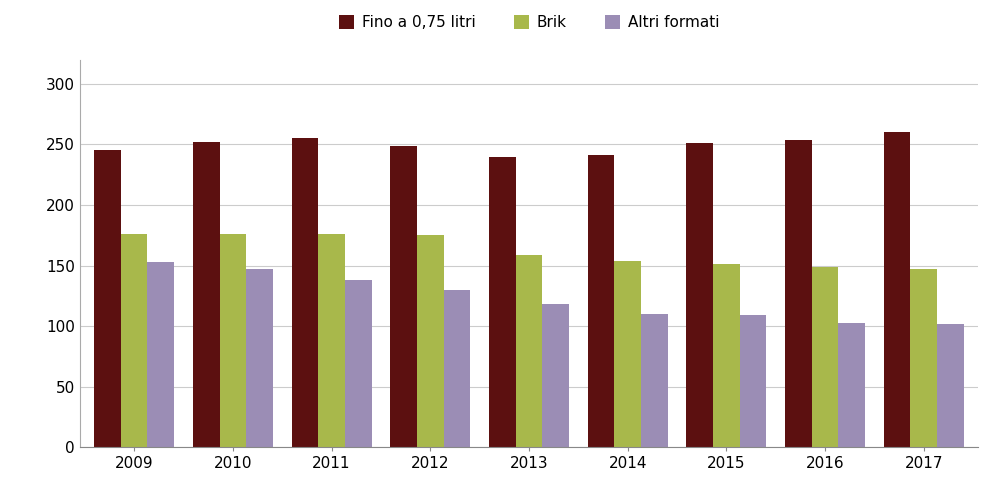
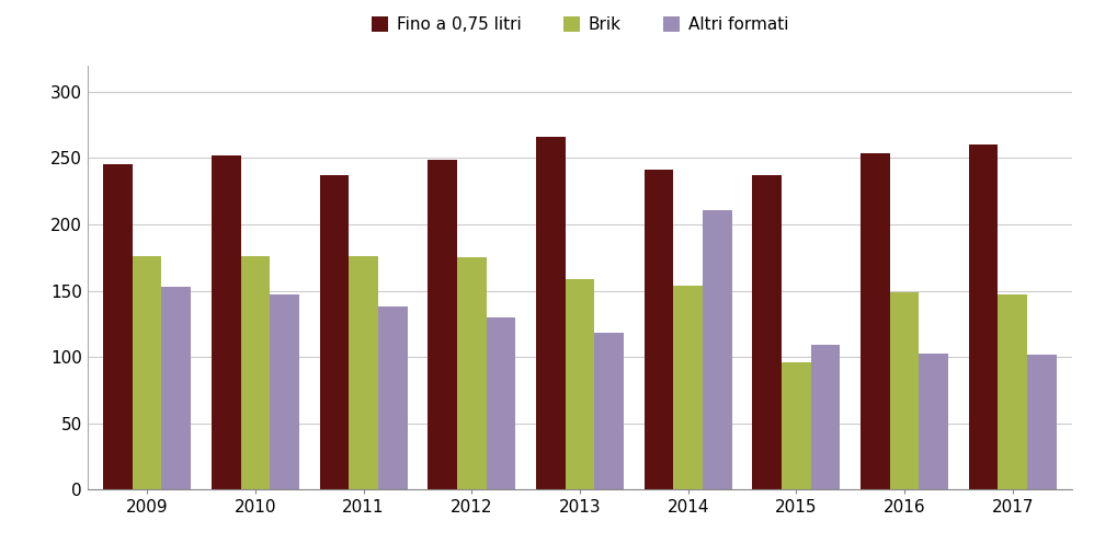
Fino a 0,75 litri/2011: 255 -> 237
Fino a 0,75 litri/2013: 240 -> 266
Altri formati/2014: 110 -> 211
Fino a 0,75 litri/2015: 251 -> 237
Brik/2015: 151 -> 96
